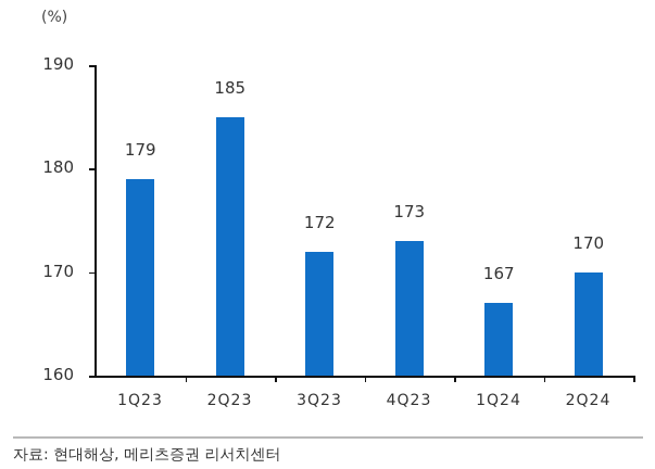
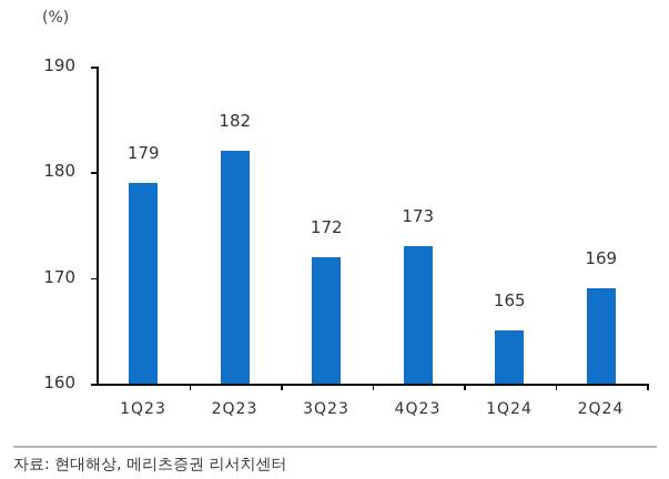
2Q23: 185 -> 182
1Q24: 167 -> 165
2Q24: 170 -> 169
